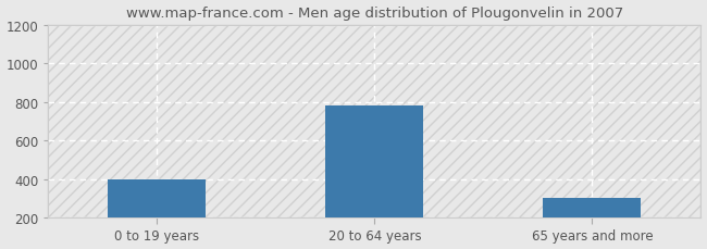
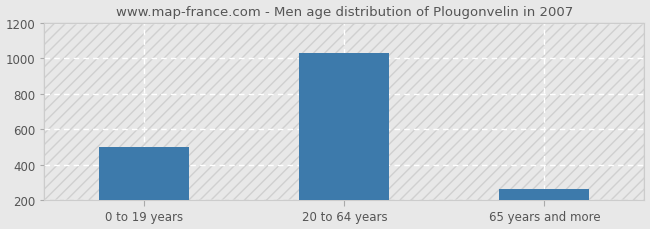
0 to 19 years: 400 -> 500
20 to 64 years: 780 -> 1030
65 years and more: 300 -> 260
